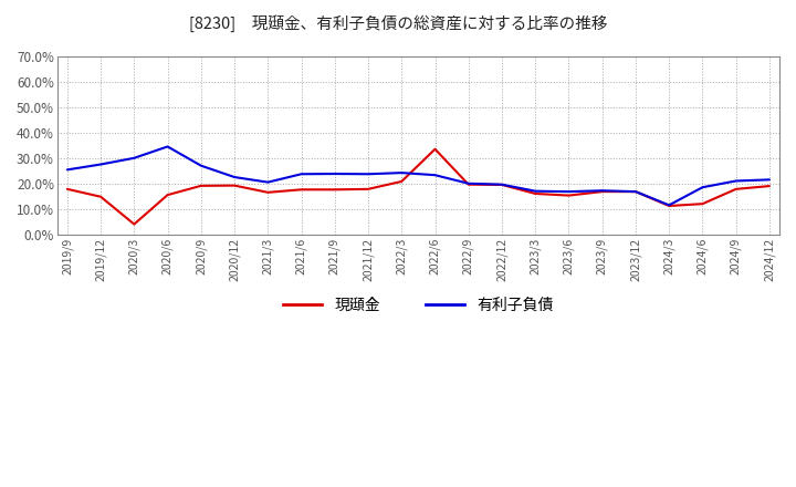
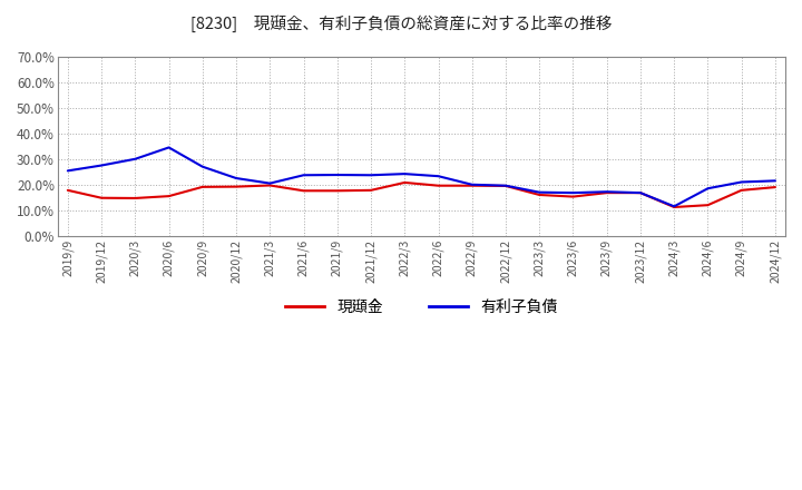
現頲金/2020/3: 4.0% -> 14.7%
現頲金/2021/3: 16.5% -> 19.7%
現頲金/2022/6: 33.5% -> 19.6%
